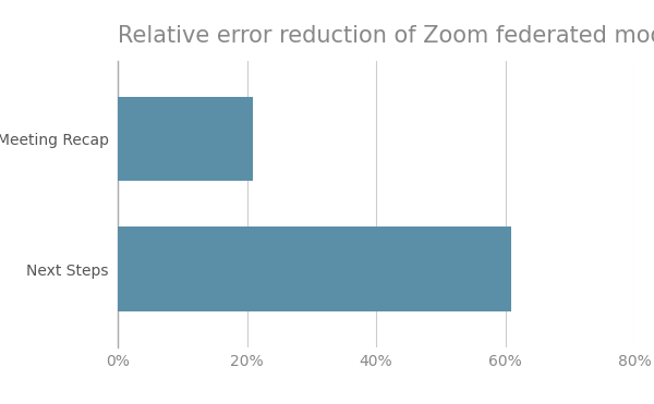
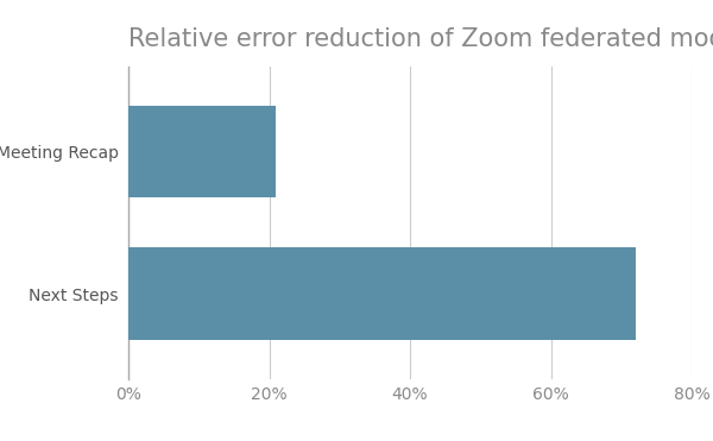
Next Steps: 61% -> 72%
